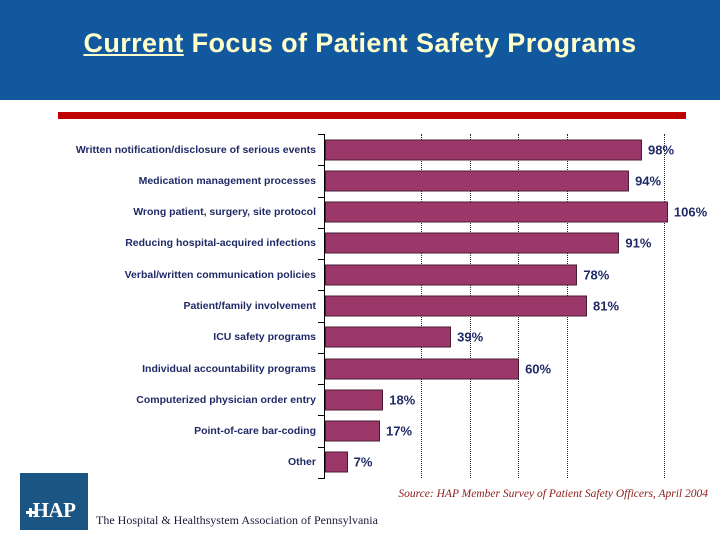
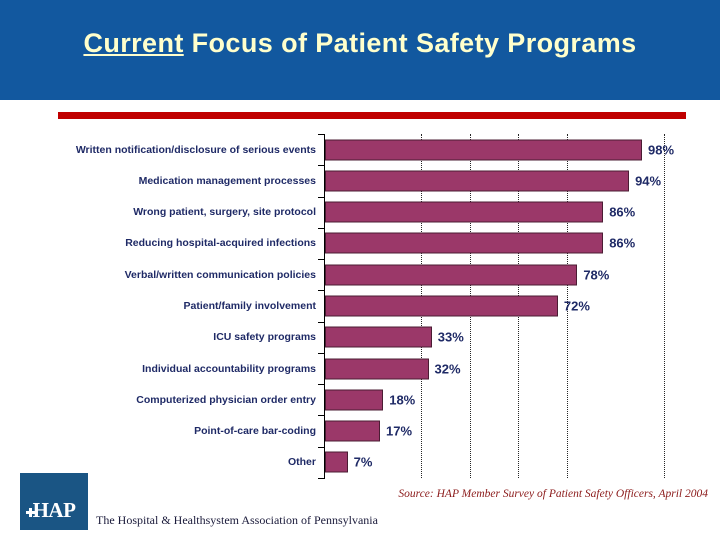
Wrong patient, surgery, site protocol: 106% -> 86%
Reducing hospital-acquired infections: 91% -> 86%
Patient/family involvement: 81% -> 72%
ICU safety programs: 39% -> 33%
Individual accountability programs: 60% -> 32%
